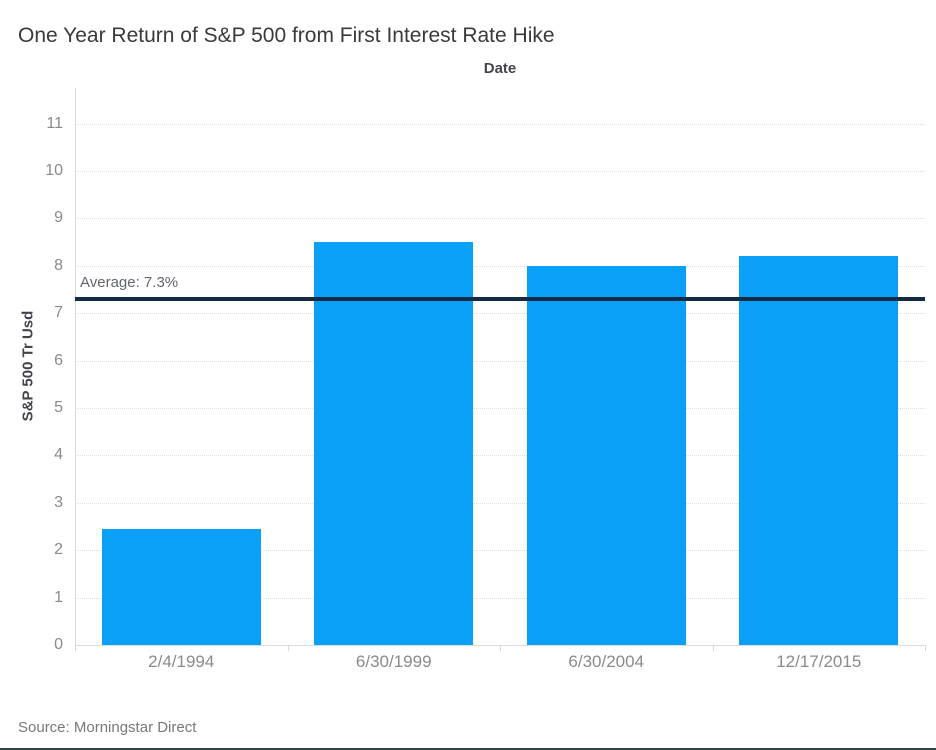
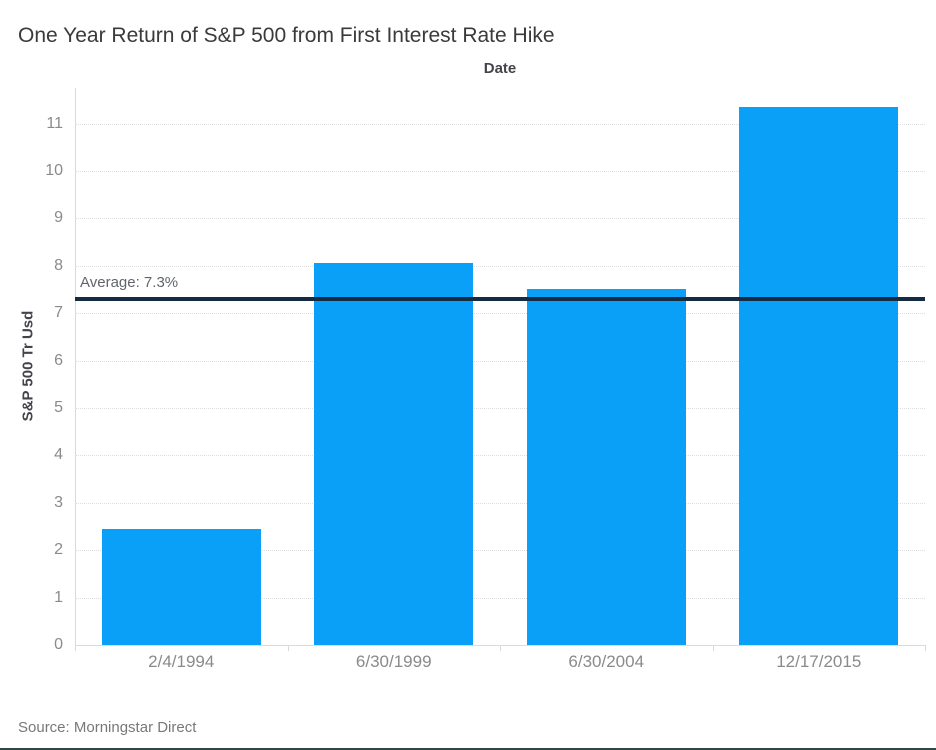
6/30/1999: 8.5 -> 8.1
6/30/2004: 8.0 -> 7.5
12/17/2015: 8.2 -> 11.3
